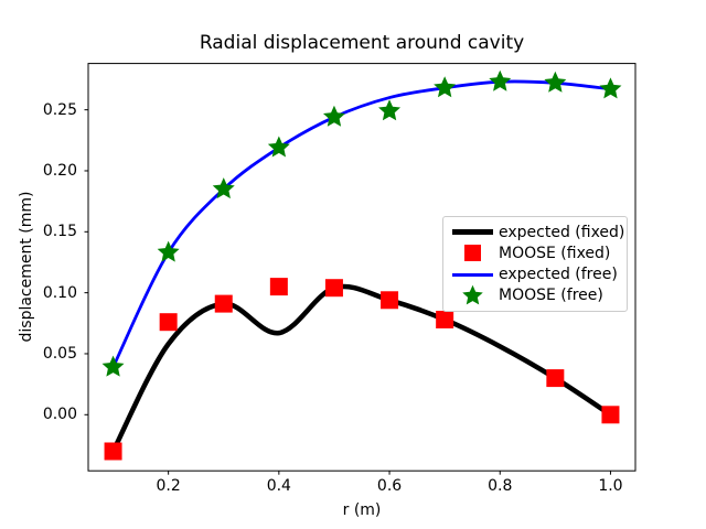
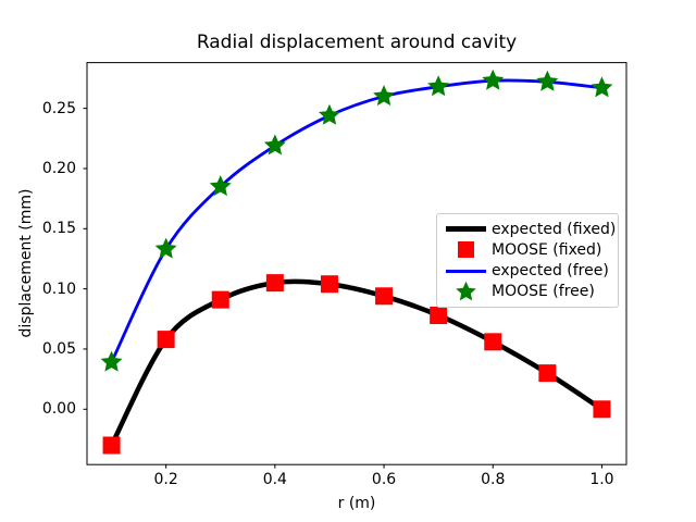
MOOSE (fixed)/0.2: 0.076 -> 0.058
expected (fixed)/0.4: 0.067 -> 0.105
MOOSE (free)/0.6: 0.249 -> 0.260
MOOSE (fixed)/0.8: 0.155 -> 0.056
